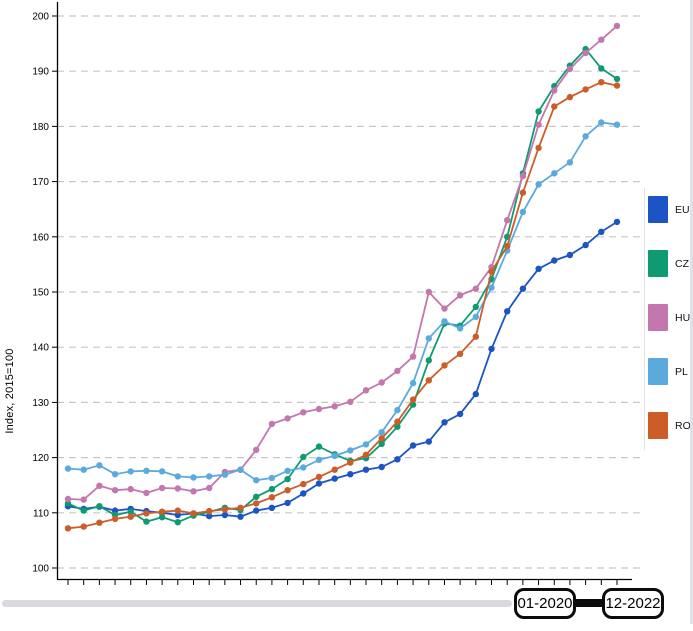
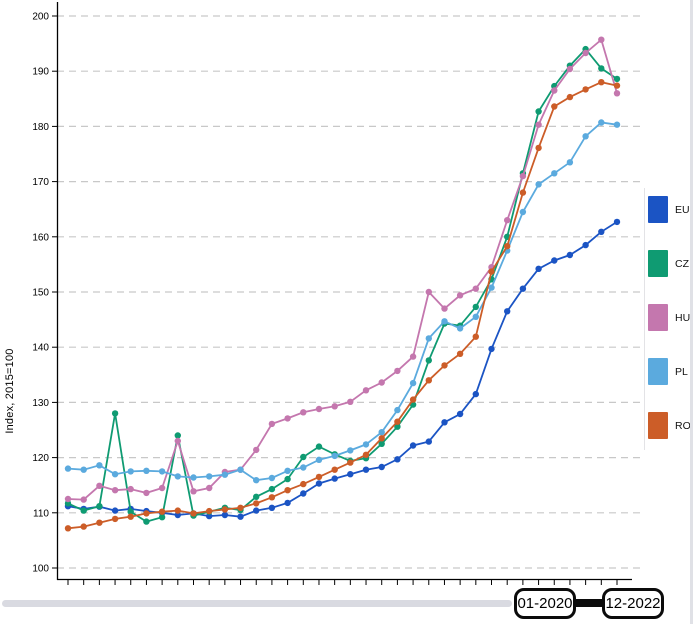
CZ/04-2020: 110 -> 128
CZ/08-2020: 108 -> 124
HU/08-2020: 114 -> 123
HU/12-2022: 198 -> 186
